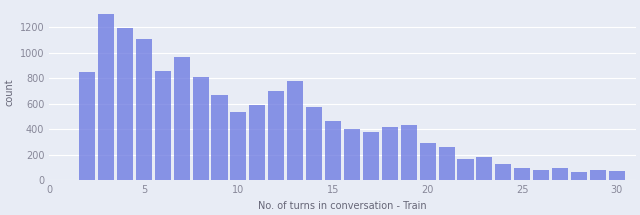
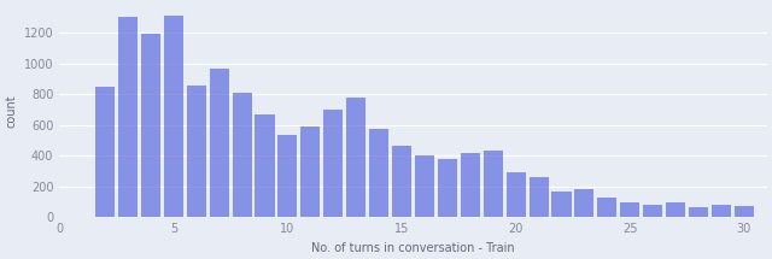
5: 1110 -> 1310
